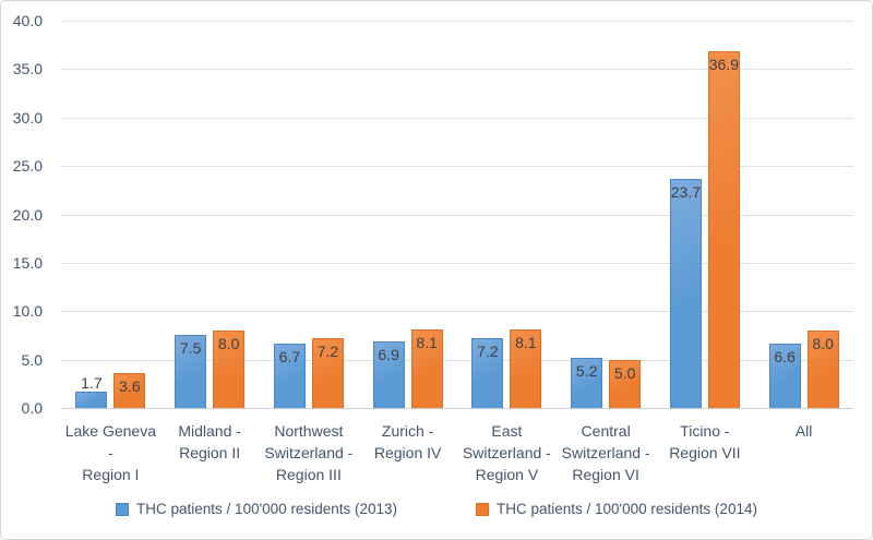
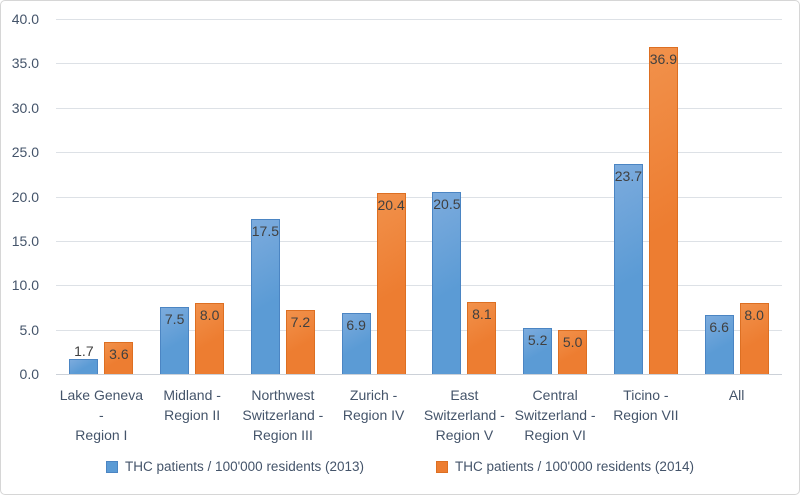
THC patients / 100'000 residents (2013)/Northwest Switzerland - Region III: 6.7 -> 17.5
THC patients / 100'000 residents (2014)/Zurich - Region IV: 8.1 -> 20.4
THC patients / 100'000 residents (2013)/East Switzerland - Region V: 7.2 -> 20.5
